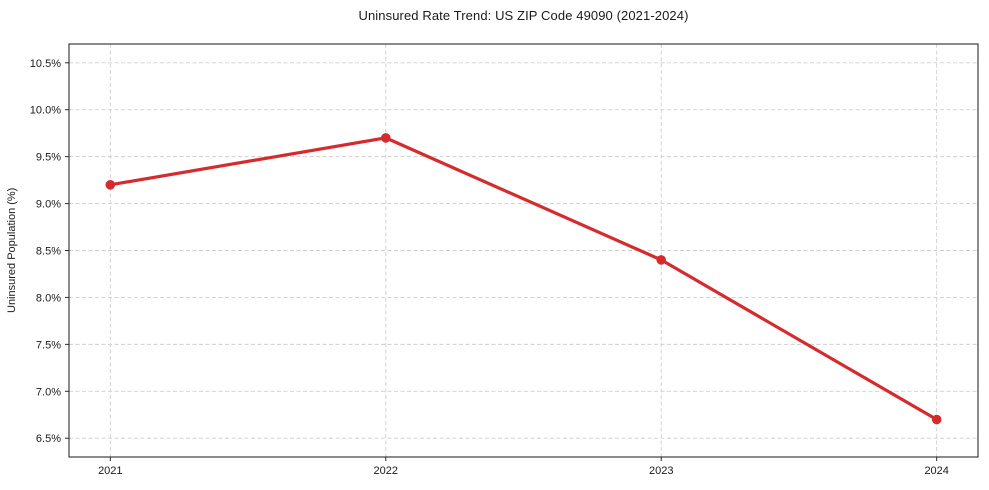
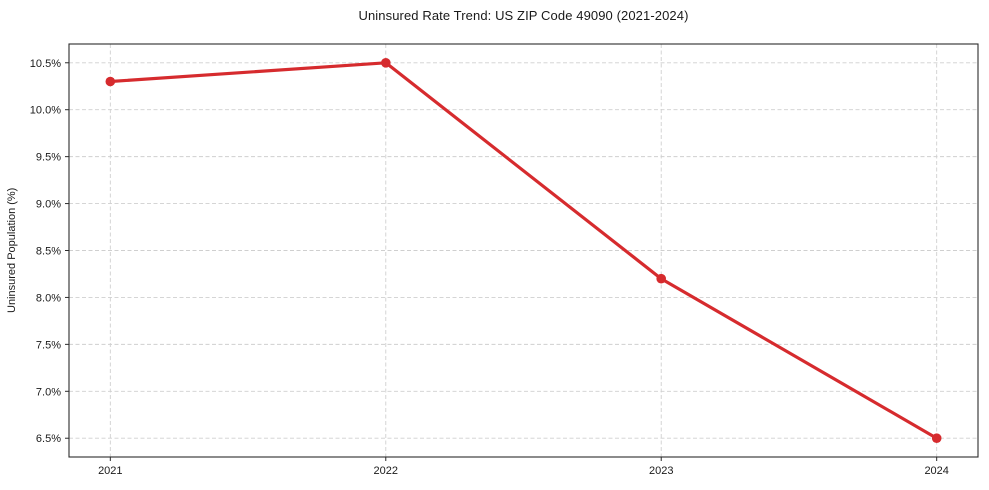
2021: 9.2% -> 10.3%
2022: 9.7% -> 10.5%
2023: 8.4% -> 8.2%
2024: 6.7% -> 6.5%
